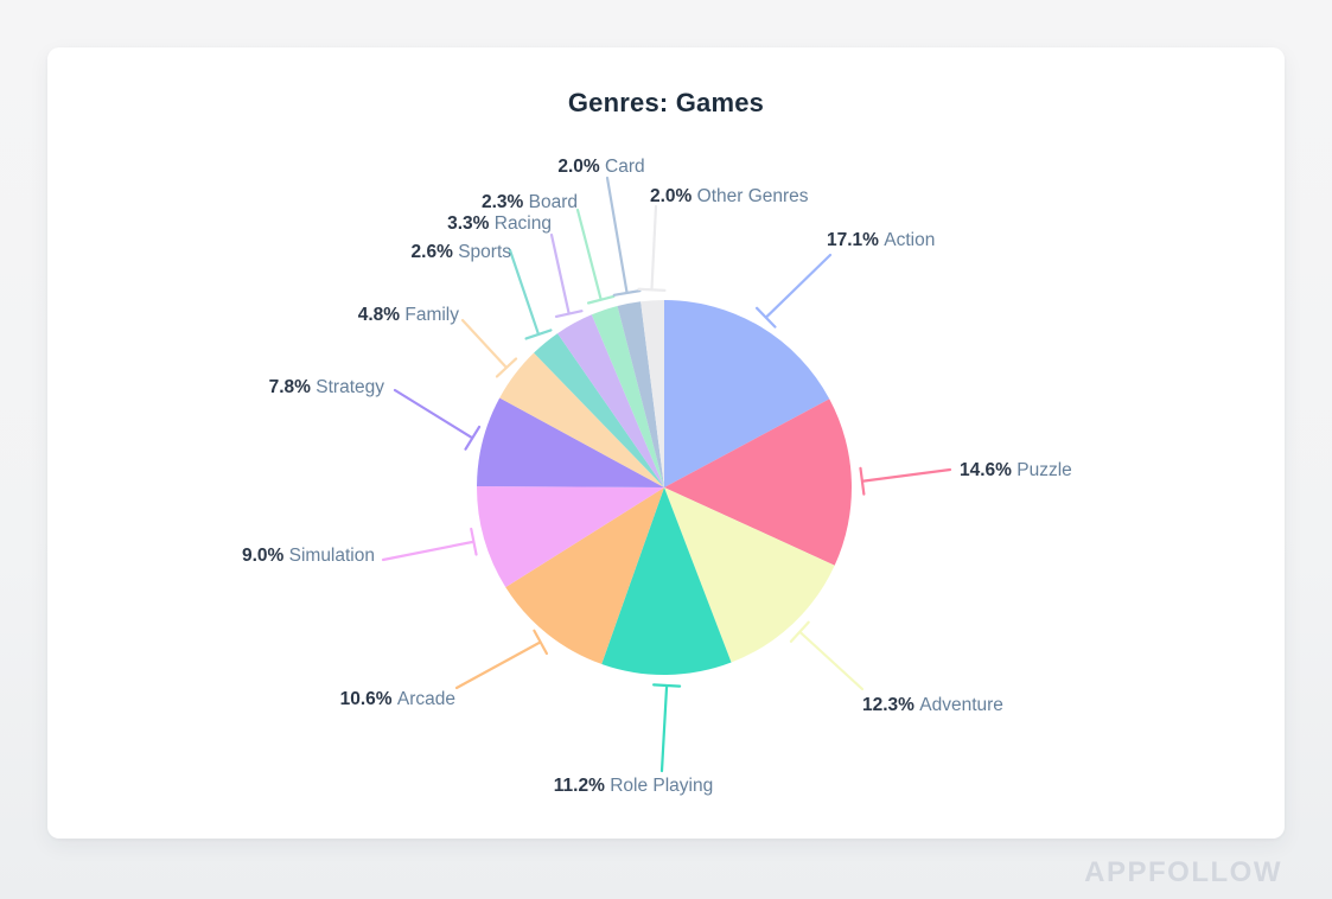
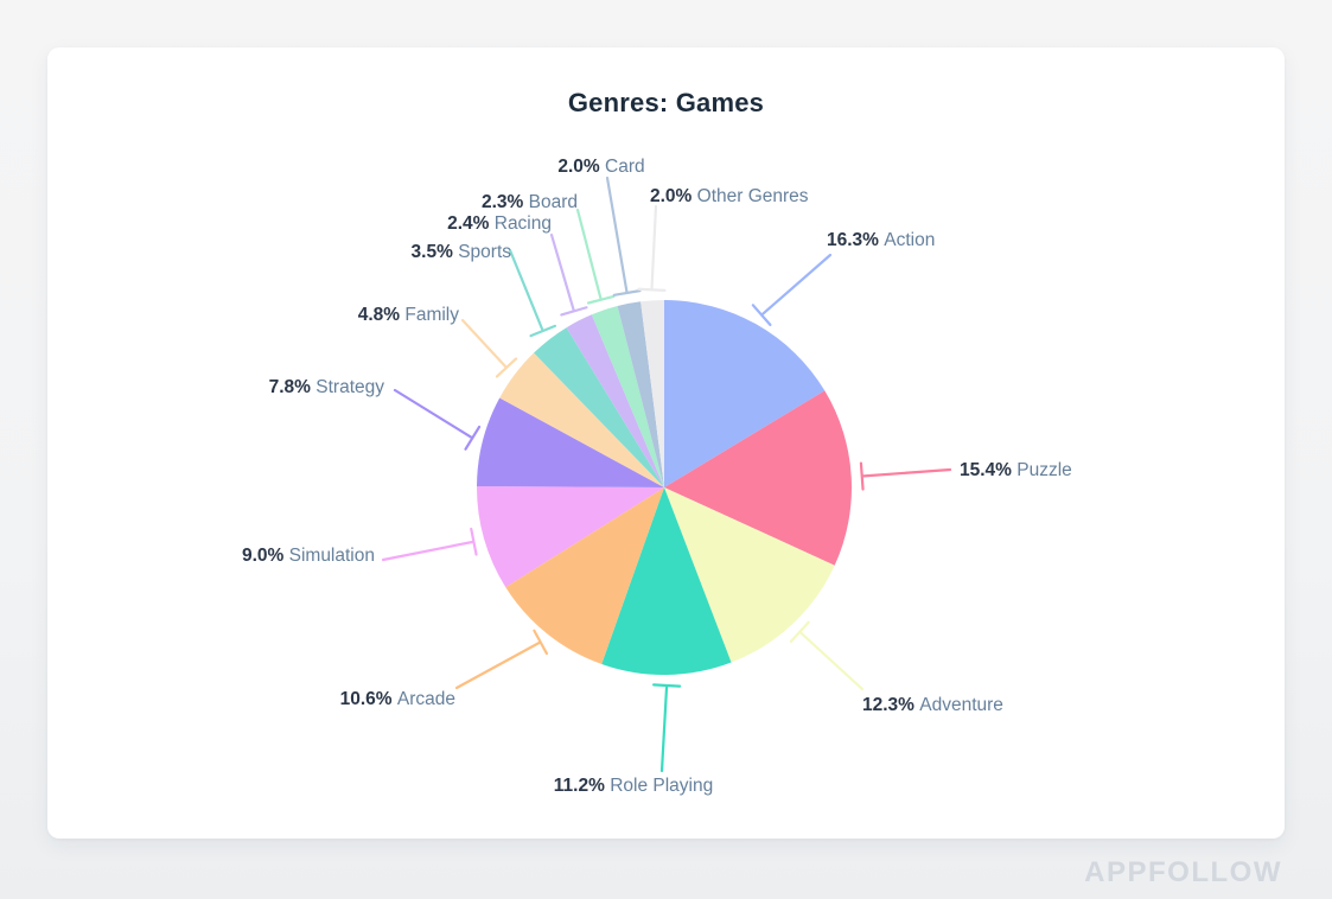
Action: 17.1% -> 16.3%
Puzzle: 14.6% -> 15.4%
Sports: 2.6% -> 3.5%
Racing: 3.3% -> 2.4%
